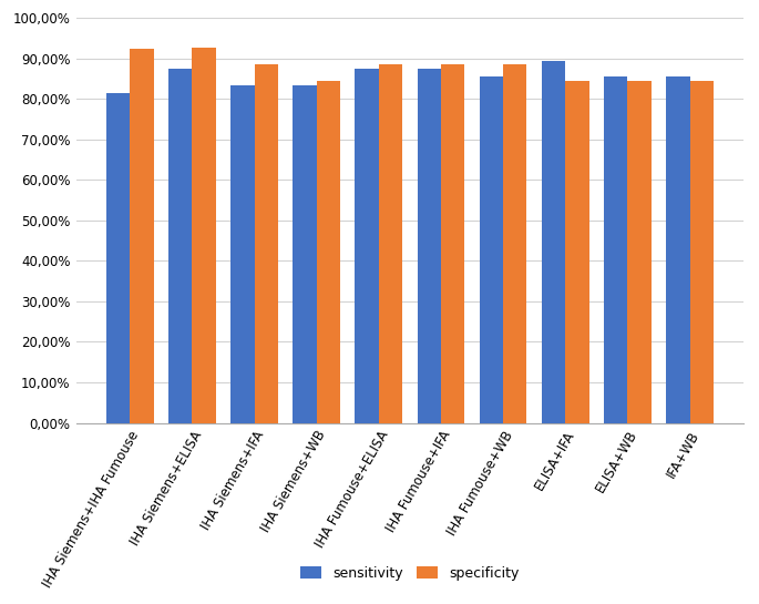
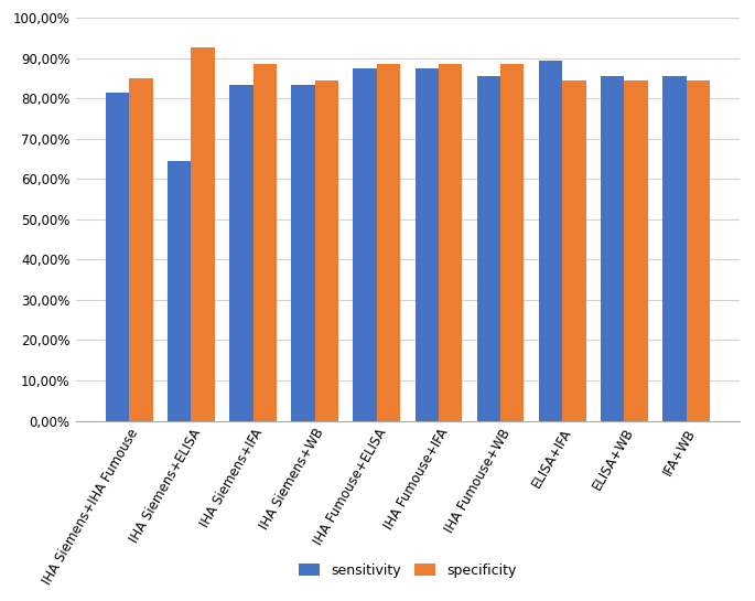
specificity/IHA Siemens+IHA Fumouse: 92,5% -> 85,0%
sensitivity/IHA Siemens+ELISA: 87,5% -> 64,5%
